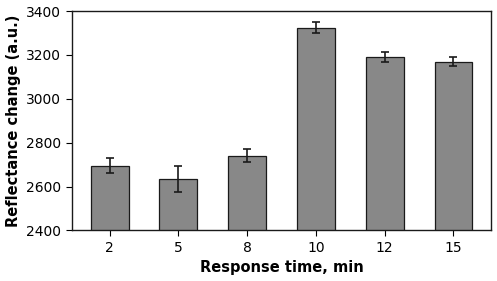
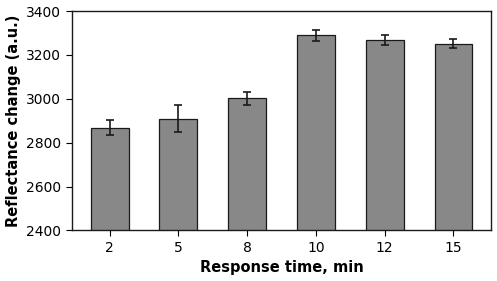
2: 2695 -> 2868
5: 2635 -> 2910
8: 2740 -> 3002
10: 3325 -> 3290
12: 3190 -> 3268
15: 3170 -> 3252
